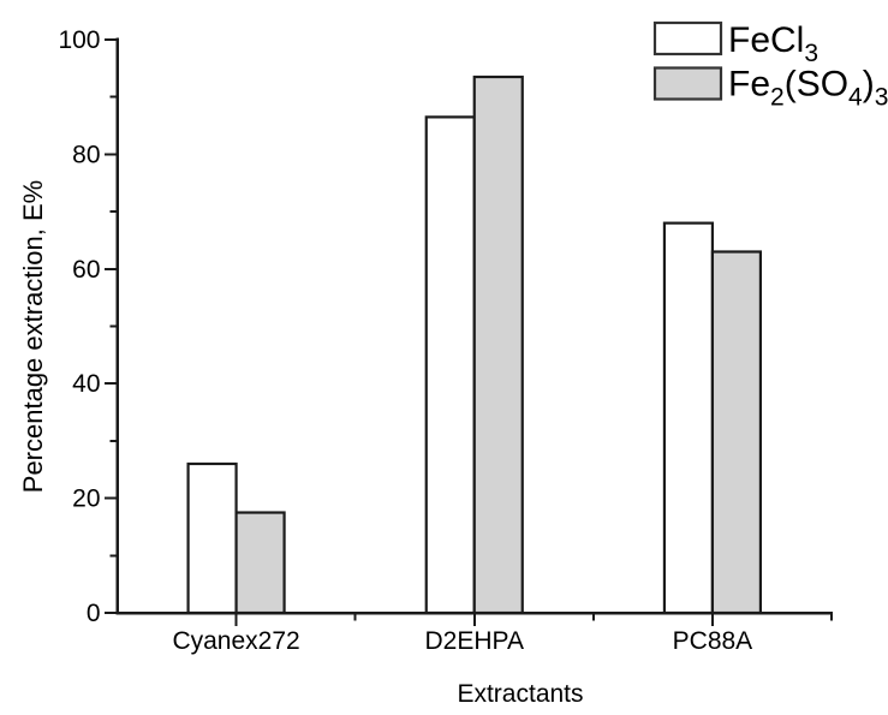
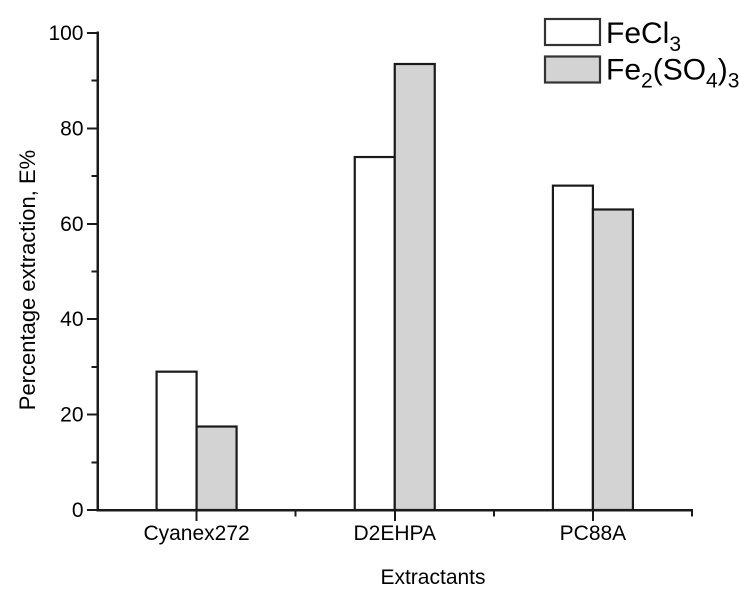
FeCl3/Cyanex272: 26 -> 29
FeCl3/D2EHPA: 86 -> 74
